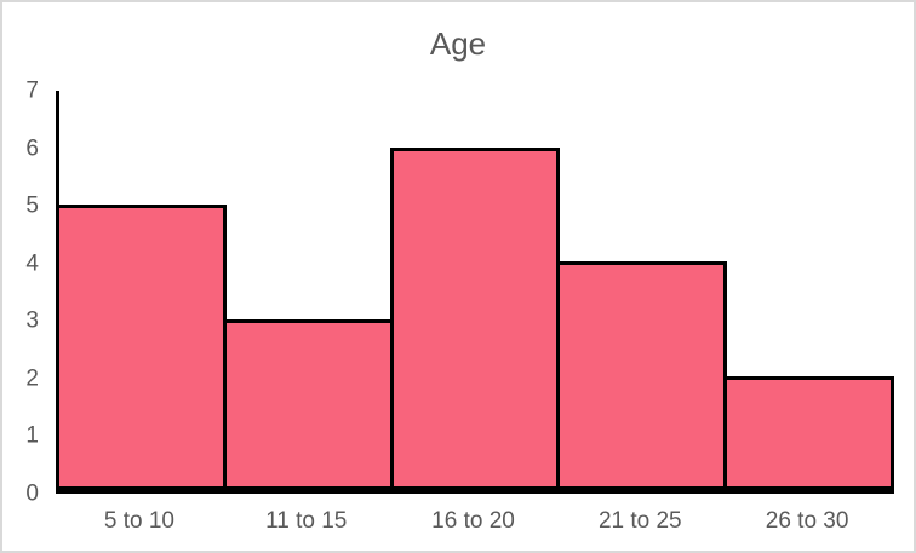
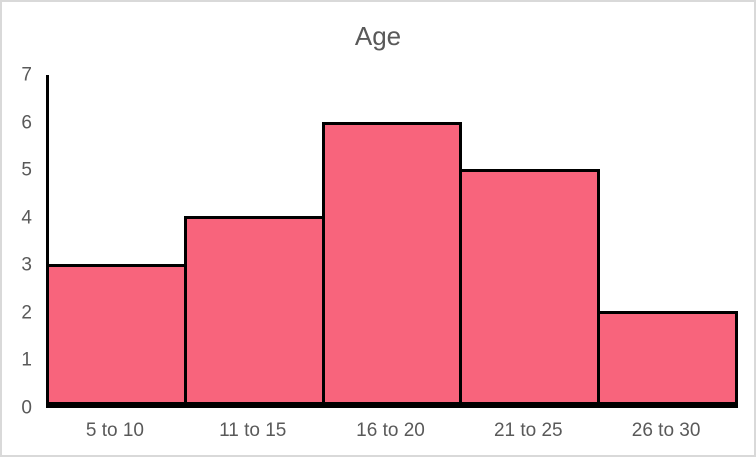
5 to 10: 5 -> 3
11 to 15: 3 -> 4
21 to 25: 4 -> 5
